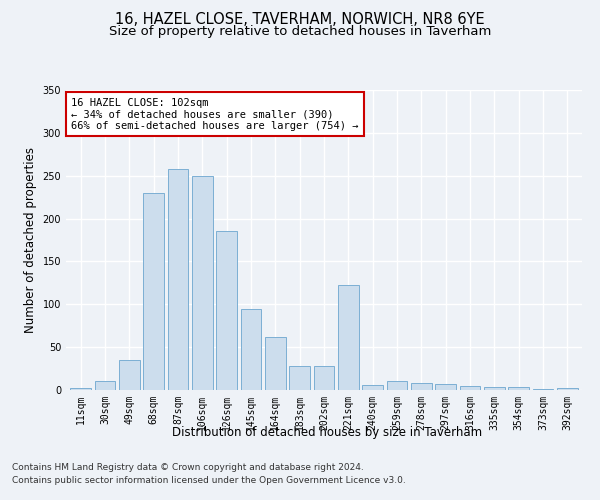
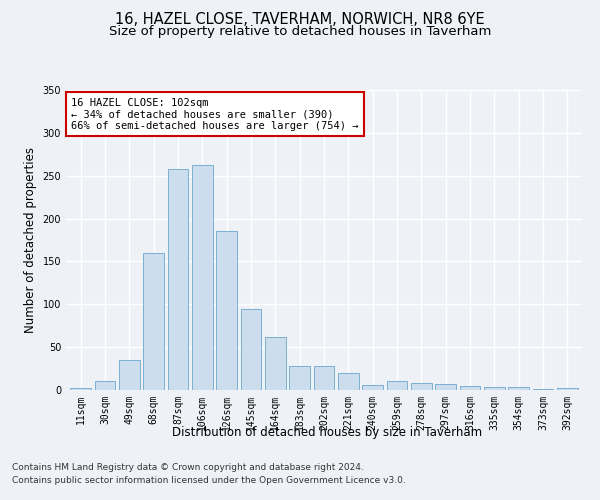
68sqm: 230 -> 160
106sqm: 250 -> 263
221sqm: 122 -> 20
